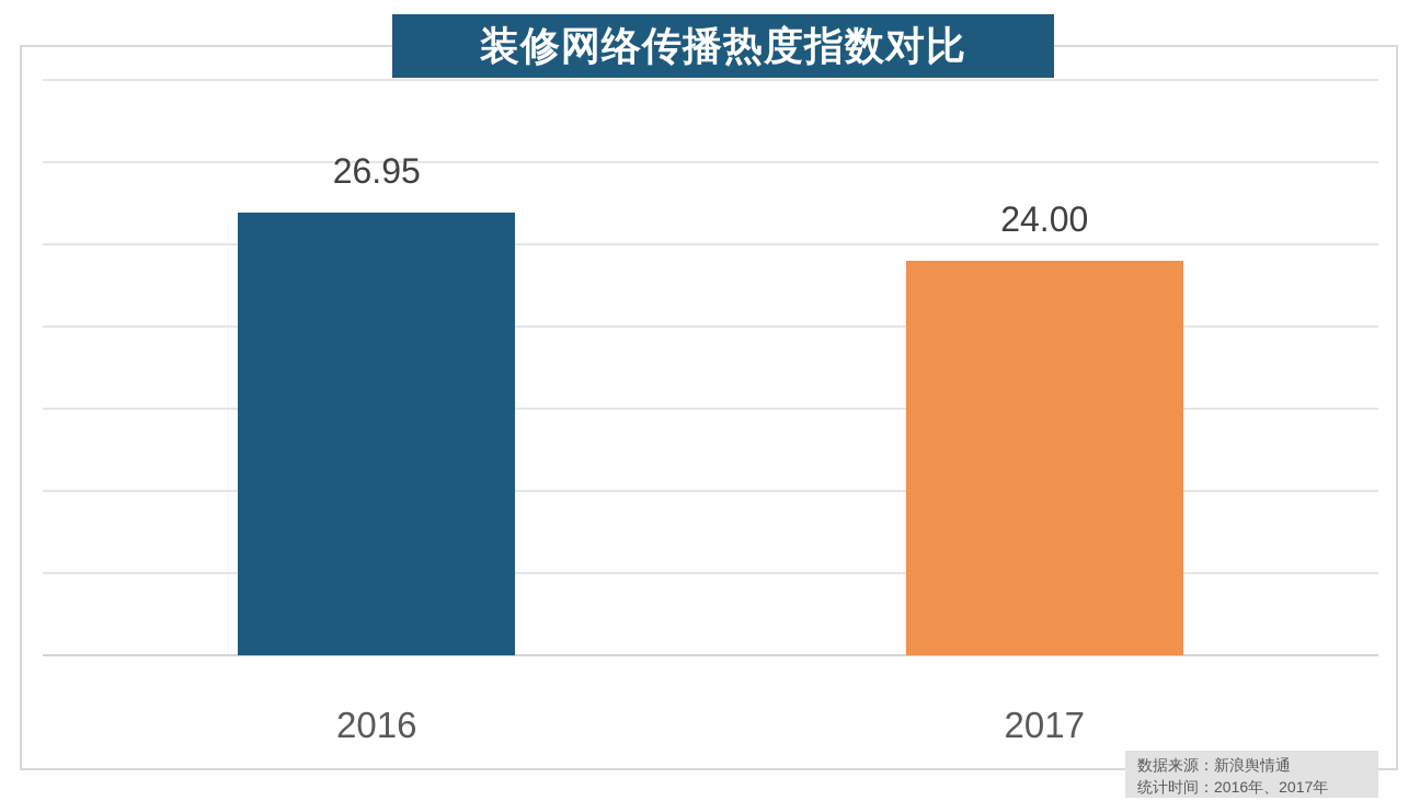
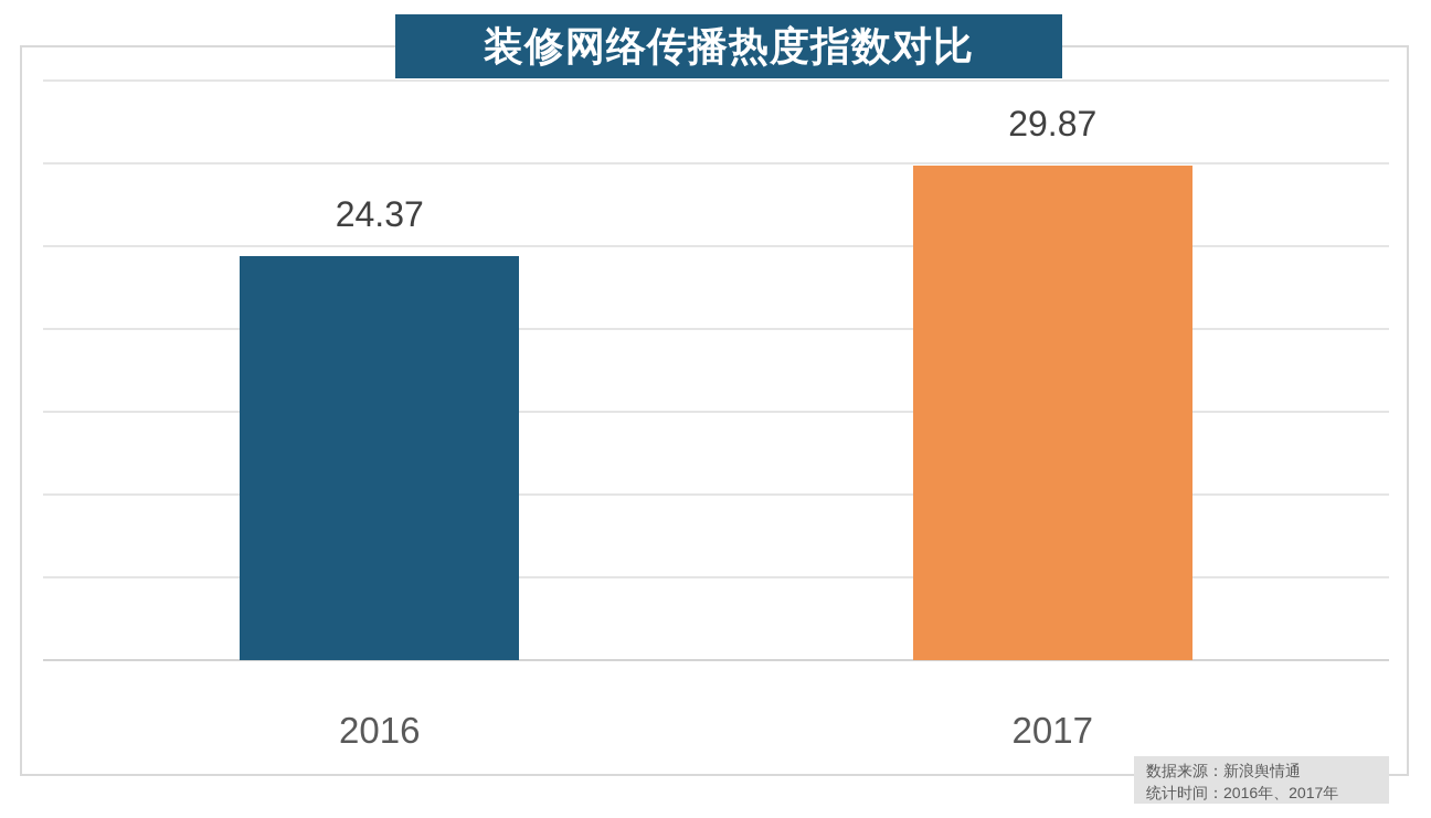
2016: 26.95 -> 24.37
2017: 24.00 -> 29.87
